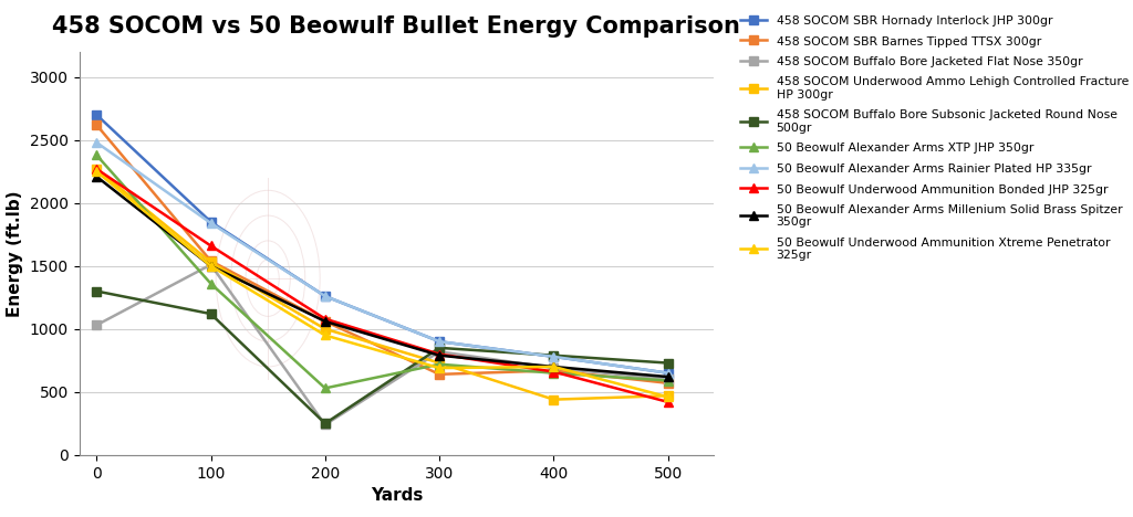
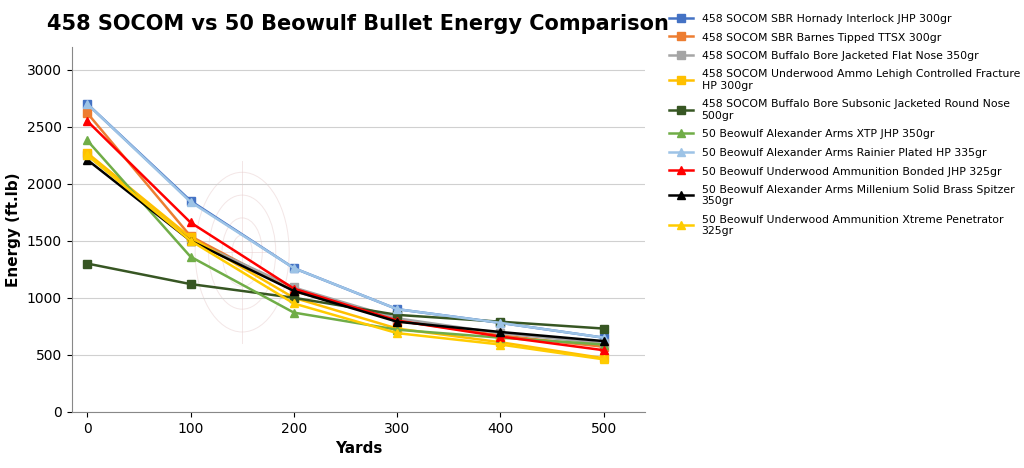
458 SOCOM Buffalo Bore Jacketed Flat Nose 350gr/0: 1030 -> 2250
50 Beowulf Alexander Arms Rainier Plated HP 335gr/0: 2480 -> 2700
50 Beowulf Underwood Ammunition Bonded JHP 325gr/0: 2270 -> 2550
458 SOCOM Buffalo Bore Jacketed Flat Nose 350gr/200: 240 -> 1090
458 SOCOM Buffalo Bore Subsonic Jacketed Round Nose 500gr/200: 250 -> 1000
50 Beowulf Alexander Arms XTP JHP 350gr/200: 530 -> 870
458 SOCOM SBR Barnes Tipped TTSX 300gr/300: 640 -> 800
458 SOCOM Underwood Ammo Lehigh Controlled Fracture HP 300gr/400: 440 -> 610
50 Beowulf Underwood Ammunition Xtreme Penetrator 325gr/400: 700 -> 590
50 Beowulf Underwood Ammunition Bonded JHP 325gr/500: 420 -> 540
